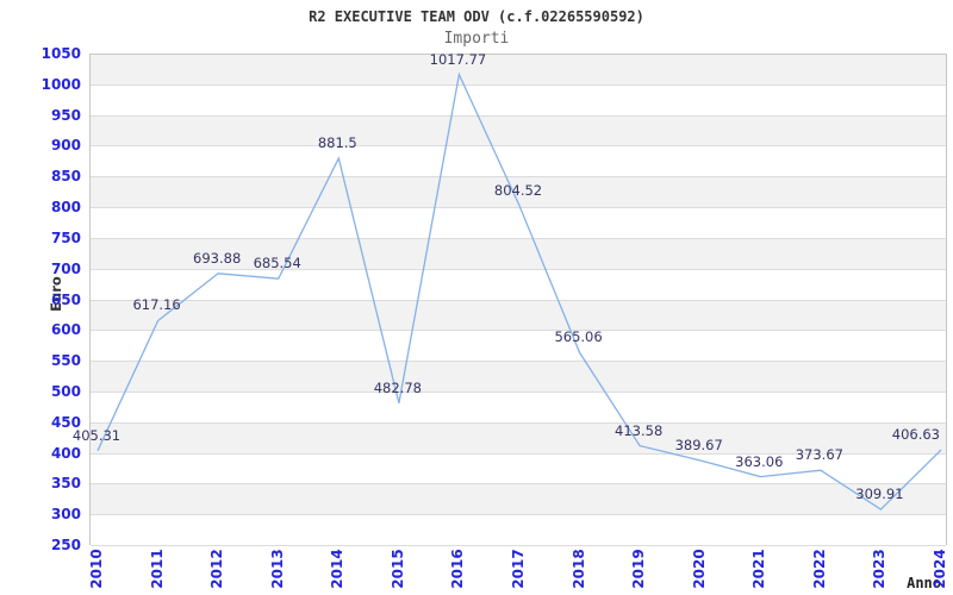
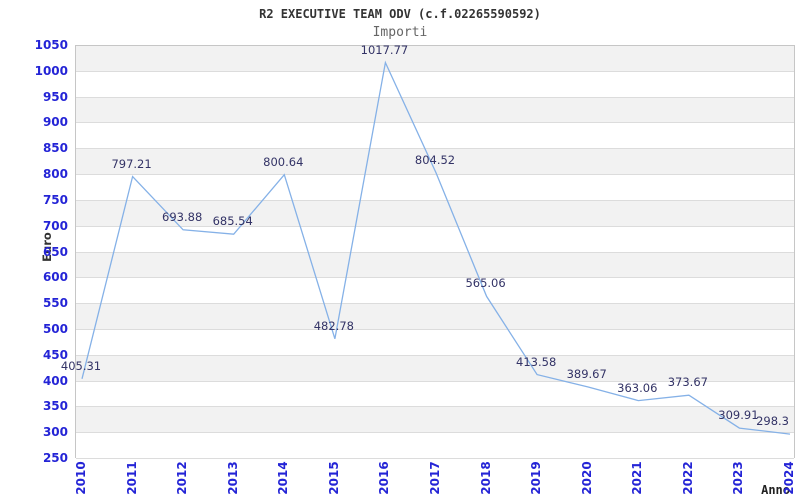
2011: 617.16 -> 797.21
2014: 881.5 -> 800.64
2024: 406.63 -> 298.3
